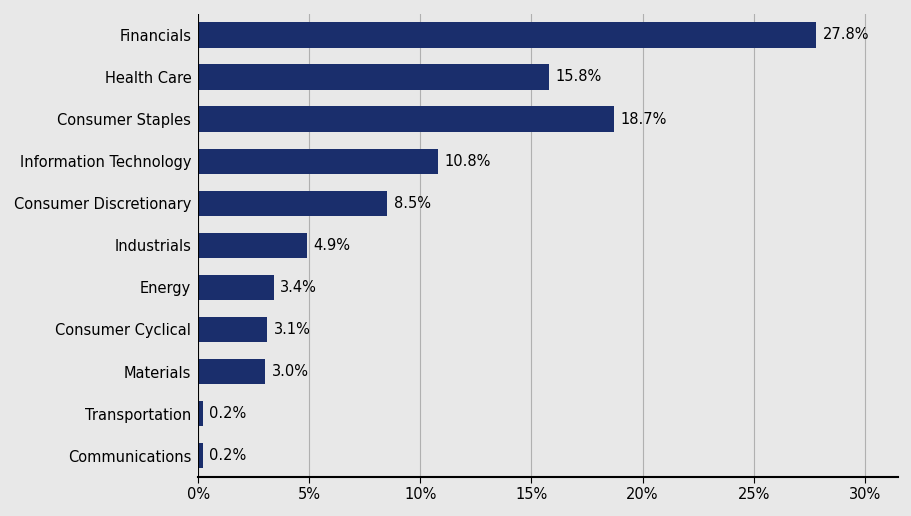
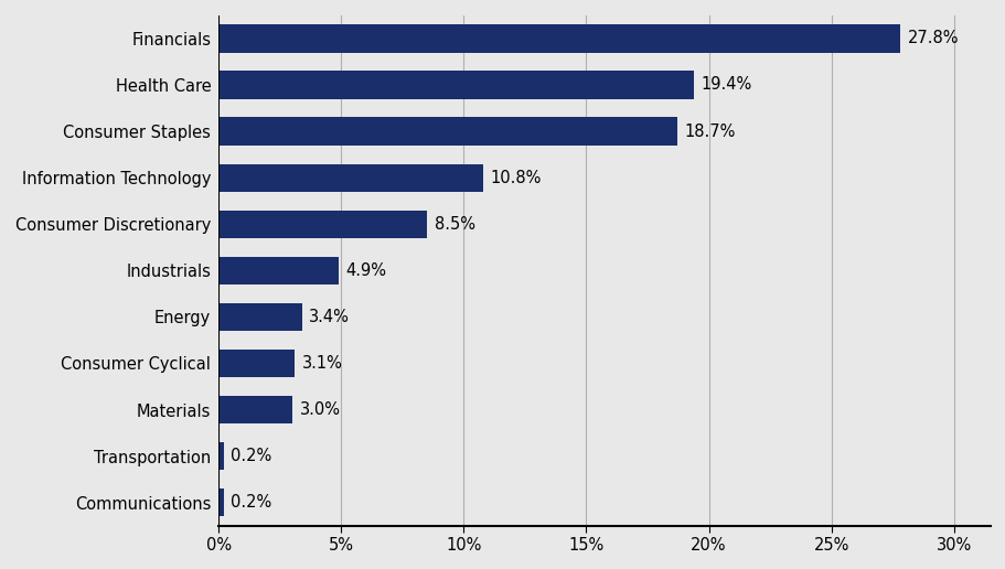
Health Care: 15.8% -> 19.4%
